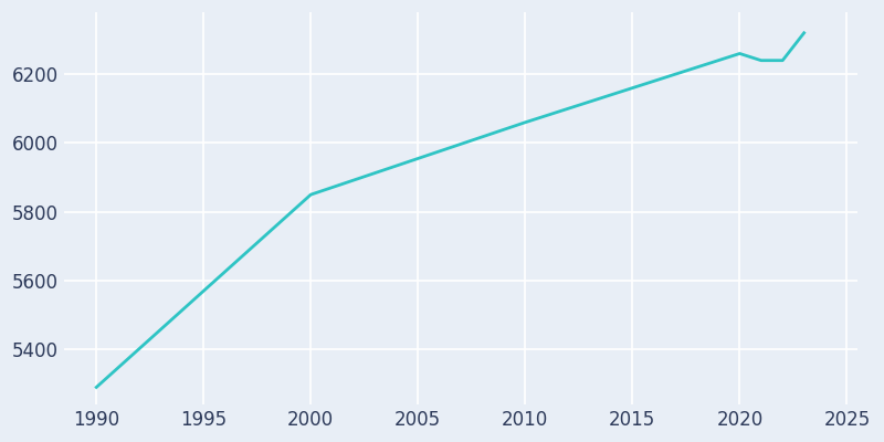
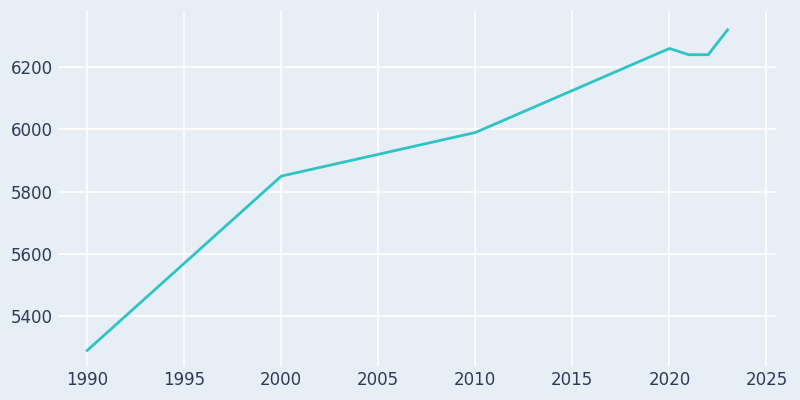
2010: 6060 -> 5990
